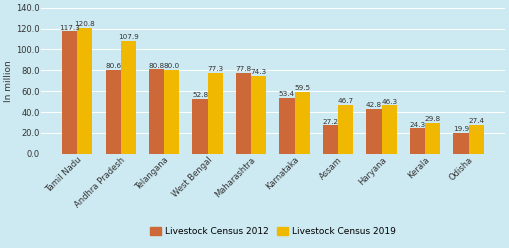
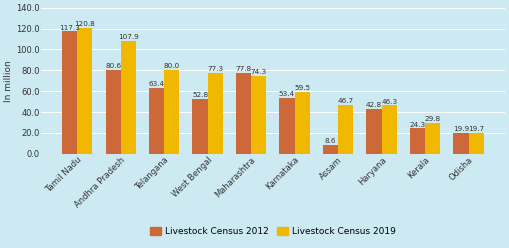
Livestock Census 2012/Telangana: 80.8 -> 63.4
Livestock Census 2012/Assam: 27.2 -> 8.6
Livestock Census 2019/Odisha: 27.4 -> 19.7
